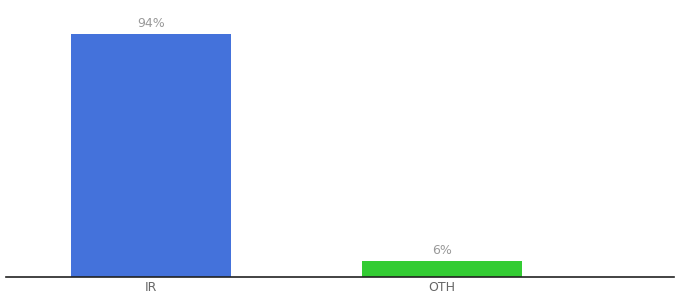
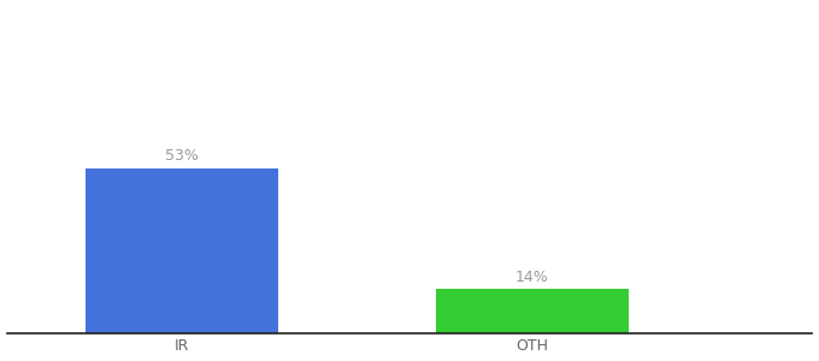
IR: 94% -> 53%
OTH: 6% -> 14%
